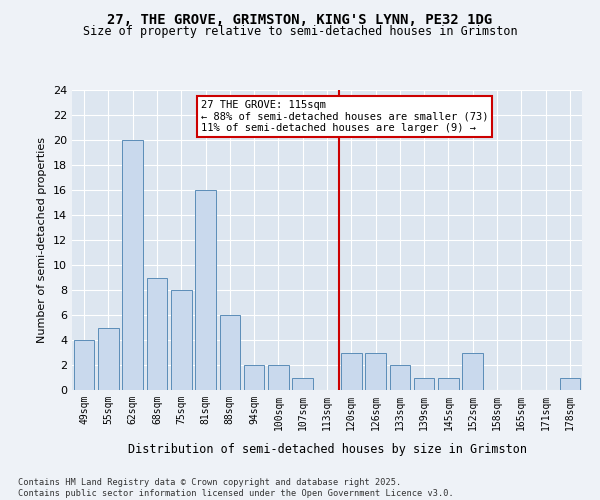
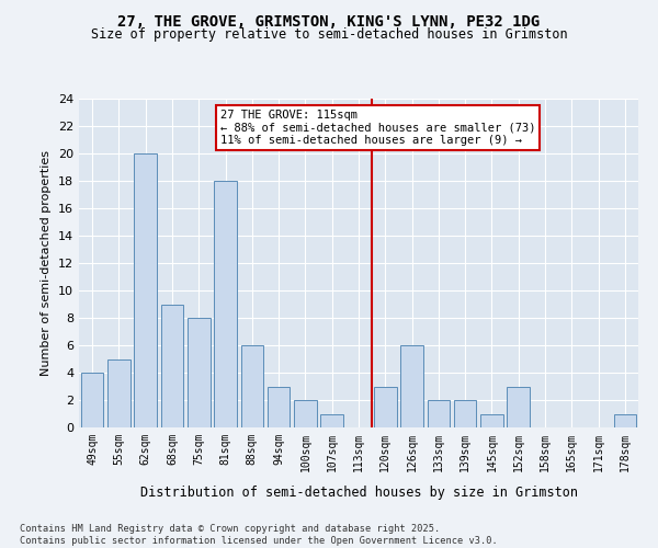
81sqm: 16 -> 18
94sqm: 2 -> 3
126sqm: 3 -> 6
139sqm: 1 -> 2
